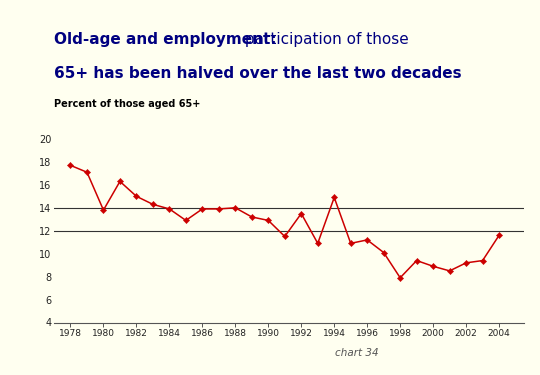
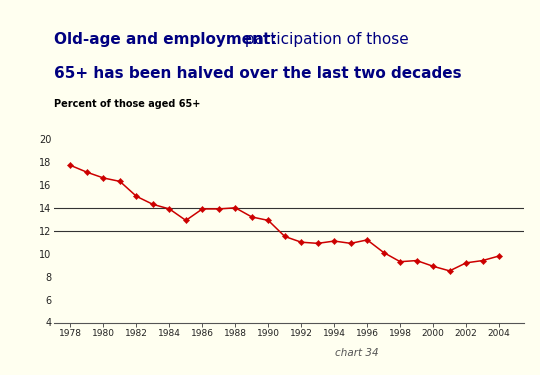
1980: 13.8 -> 16.6
1992: 13.5 -> 11.0
1994: 14.9 -> 11.1
1998: 7.9 -> 9.3
2004: 11.6 -> 9.8
